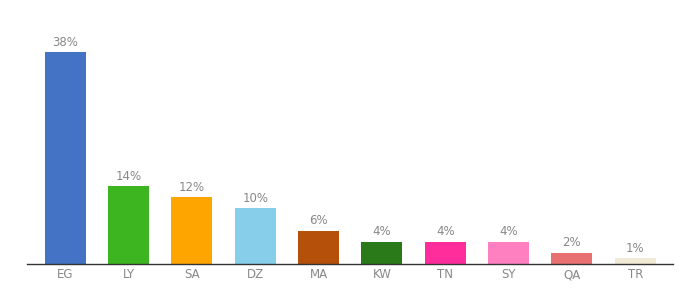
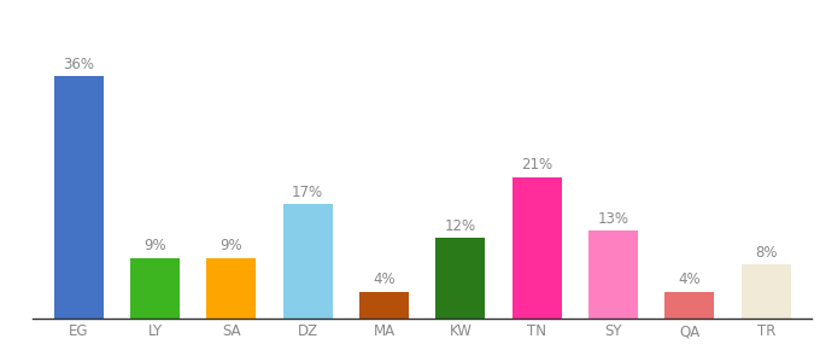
EG: 38% -> 36%
LY: 14% -> 9%
SA: 12% -> 9%
DZ: 10% -> 17%
MA: 6% -> 4%
KW: 4% -> 12%
TN: 4% -> 21%
SY: 4% -> 13%
QA: 2% -> 4%
TR: 1% -> 8%
